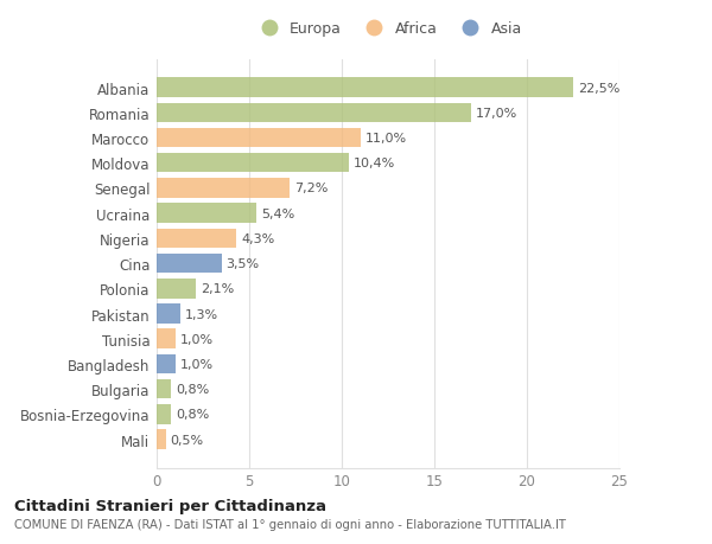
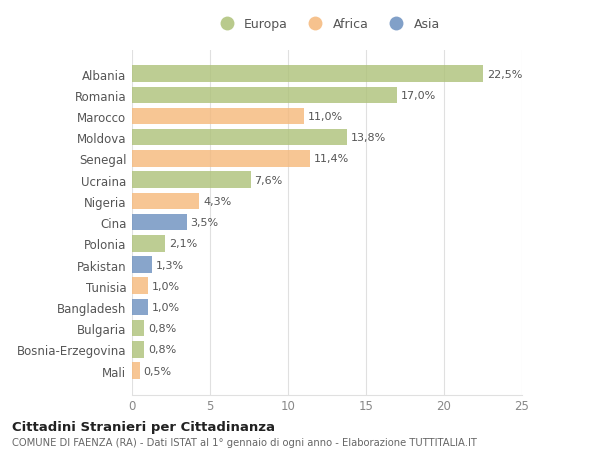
Moldova: 10,4% -> 13,8%
Senegal: 7,2% -> 11,4%
Ucraina: 5,4% -> 7,6%
